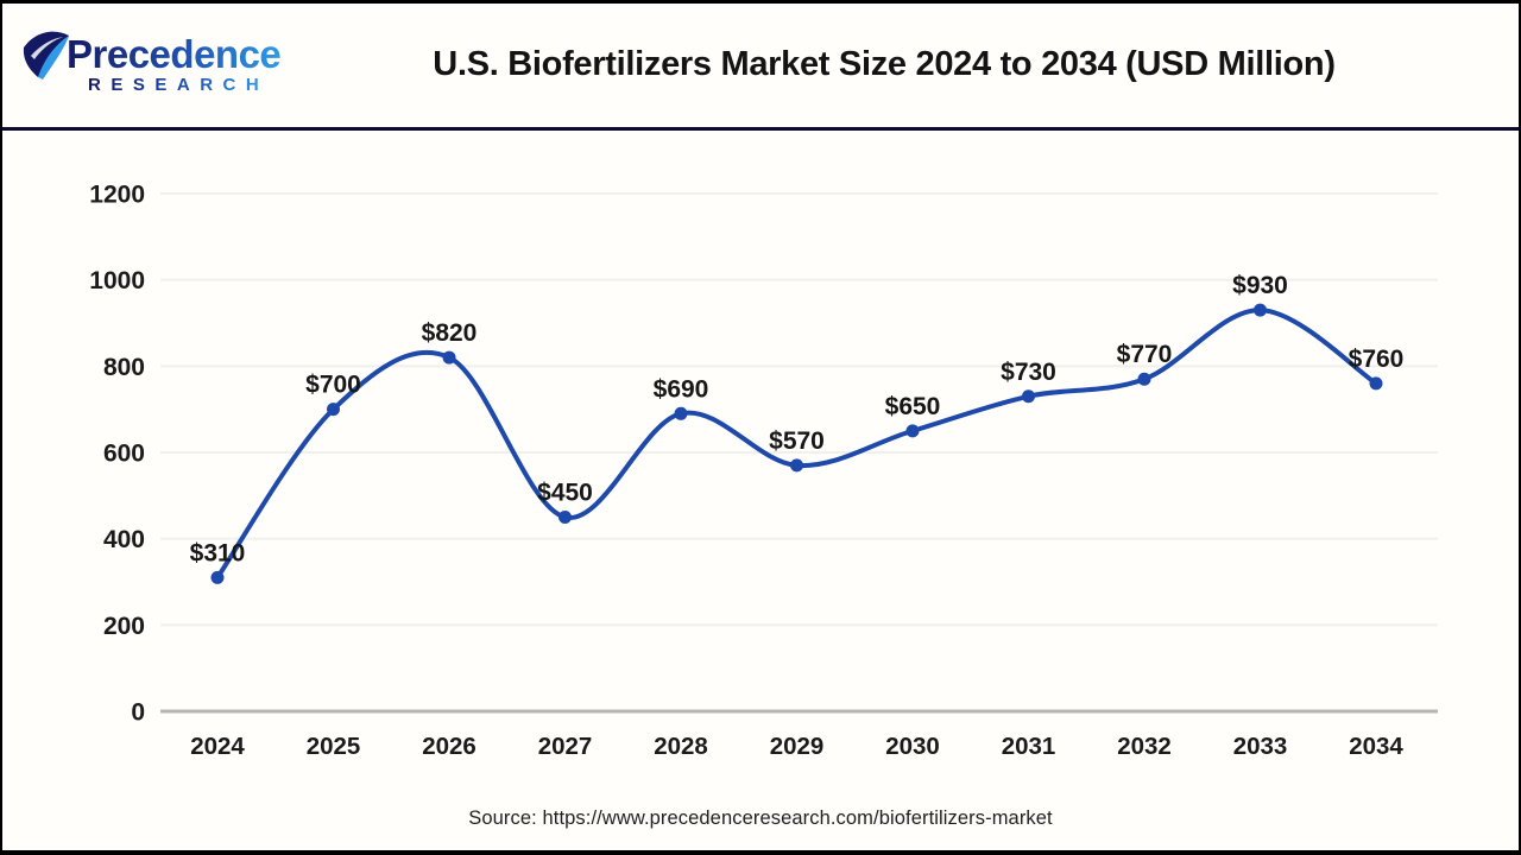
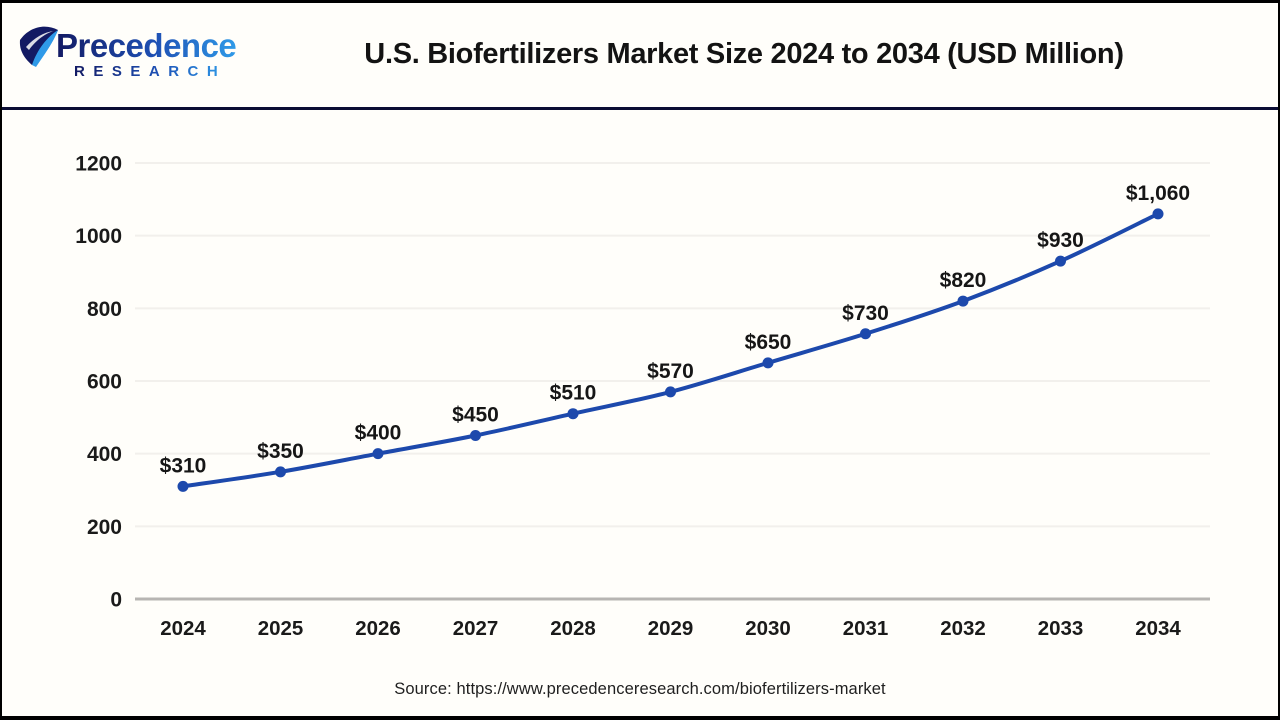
2025: $700 -> $350
2026: $820 -> $400
2028: $690 -> $510
2032: $770 -> $820
2034: $760 -> $1,060
